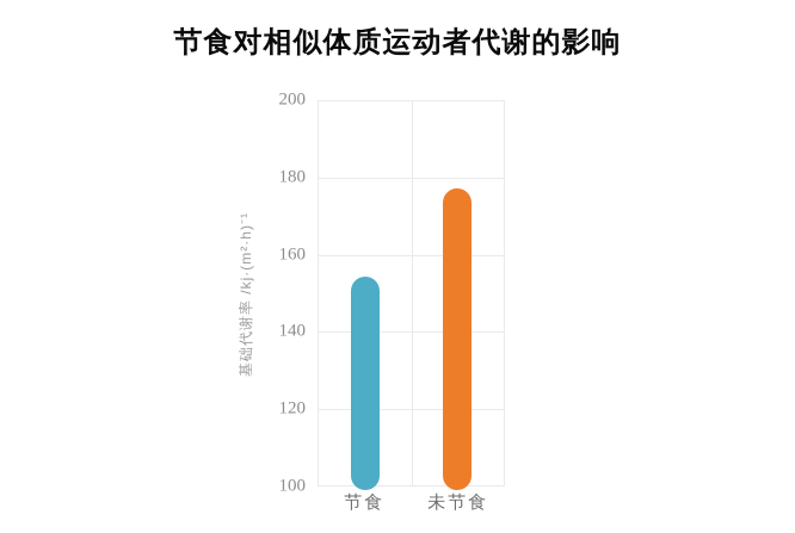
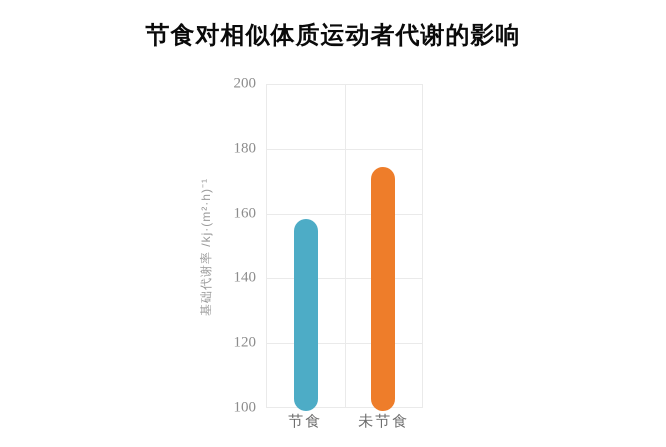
节食: 154 -> 158
未节食: 177 -> 174
